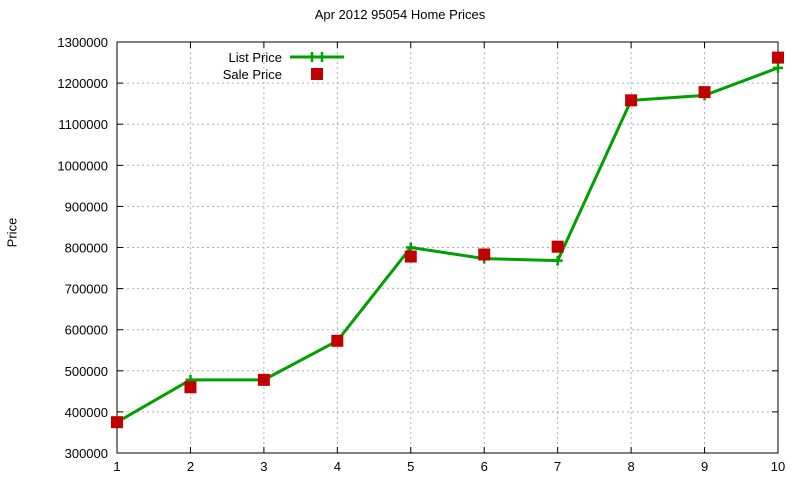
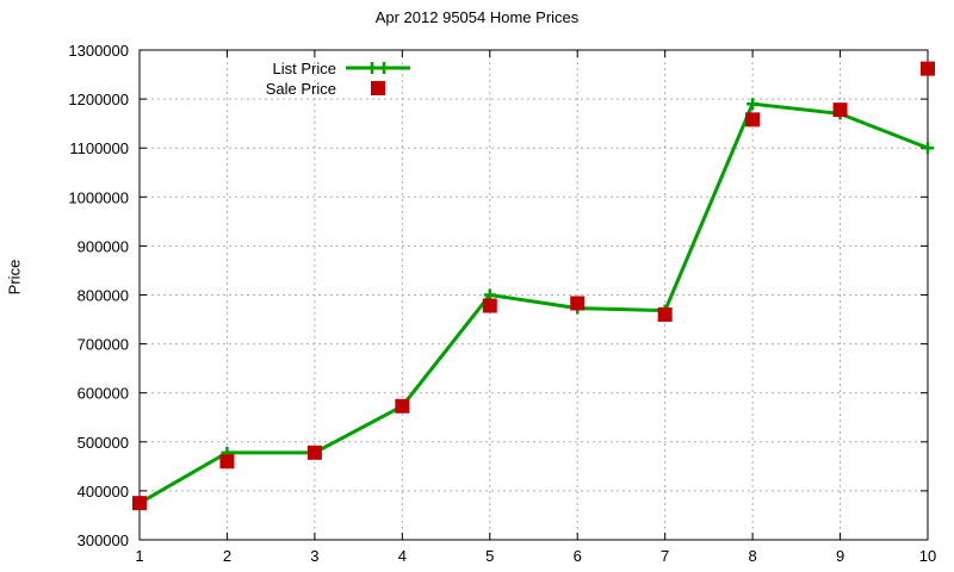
Sale Price/7: 800000 -> 760000
List Price/8: 1160000 -> 1190000
List Price/10: 1240000 -> 1100000
